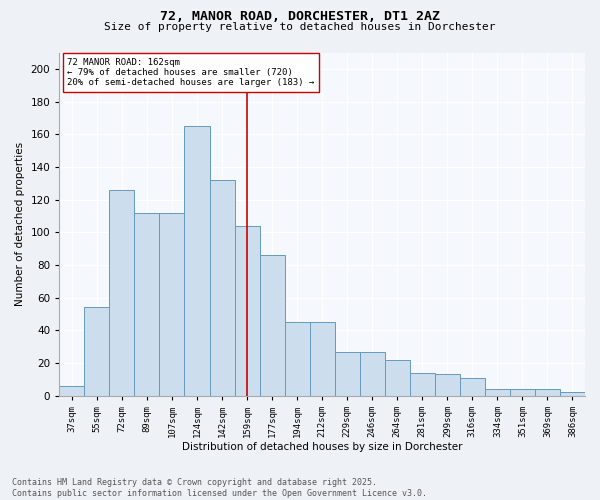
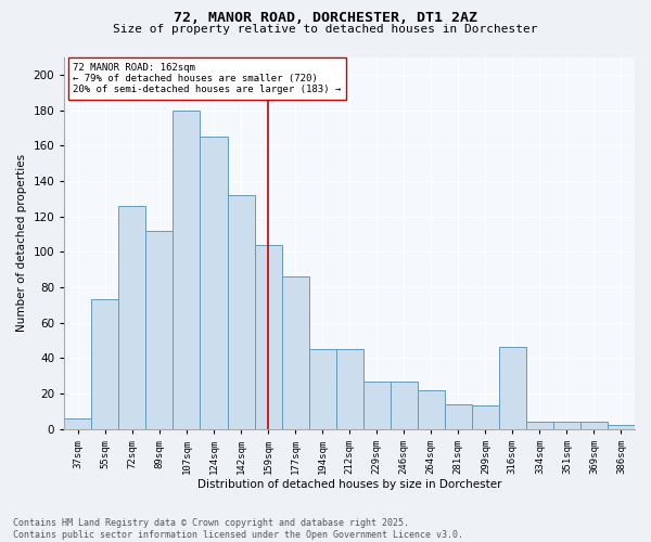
55sqm: 54 -> 73
107sqm: 112 -> 180
316sqm: 11 -> 46
